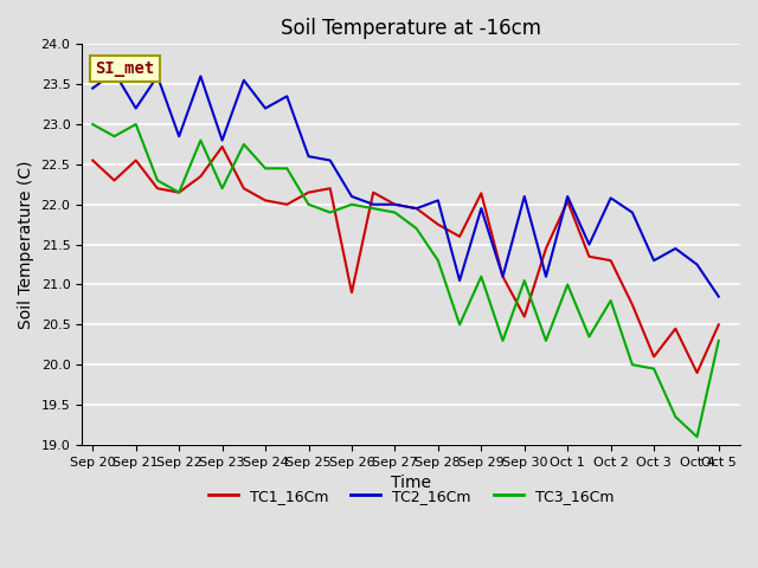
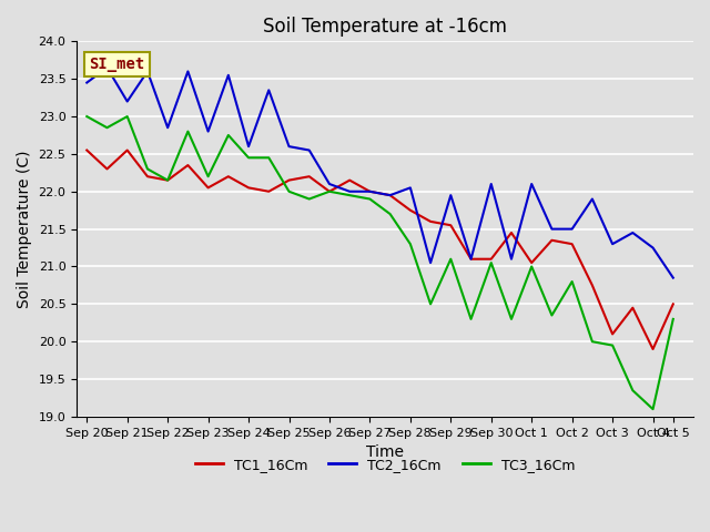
TC1_16Cm/Sep 23: 22.72 -> 22.05
TC2_16Cm/Sep 24: 23.20 -> 22.60
TC1_16Cm/Sep 26: 20.90 -> 22.00
TC1_16Cm/Sep 29: 22.14 -> 21.55
TC1_16Cm/Sep 30: 20.60 -> 21.10
TC1_16Cm/Oct 1: 22.04 -> 21.05
TC2_16Cm/Oct 2: 22.08 -> 21.50
